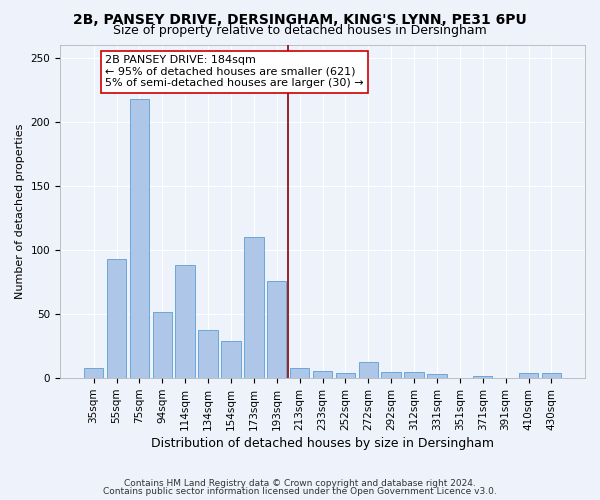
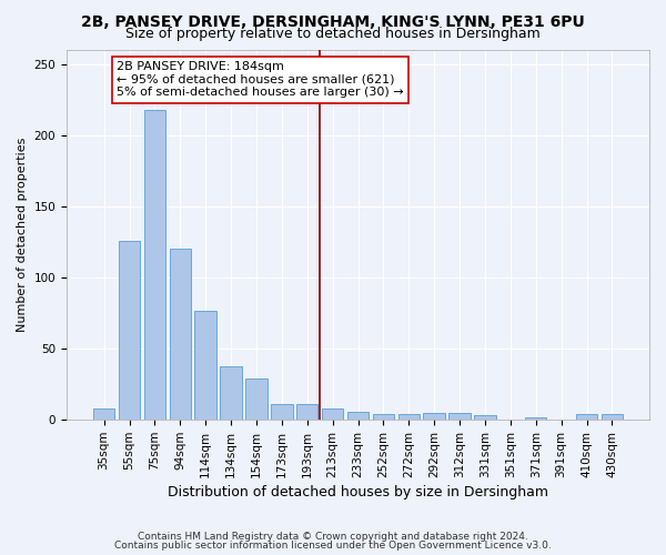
55sqm: 93 -> 126
94sqm: 52 -> 120
114sqm: 88 -> 77
173sqm: 110 -> 11
193sqm: 76 -> 11
272sqm: 13 -> 4
